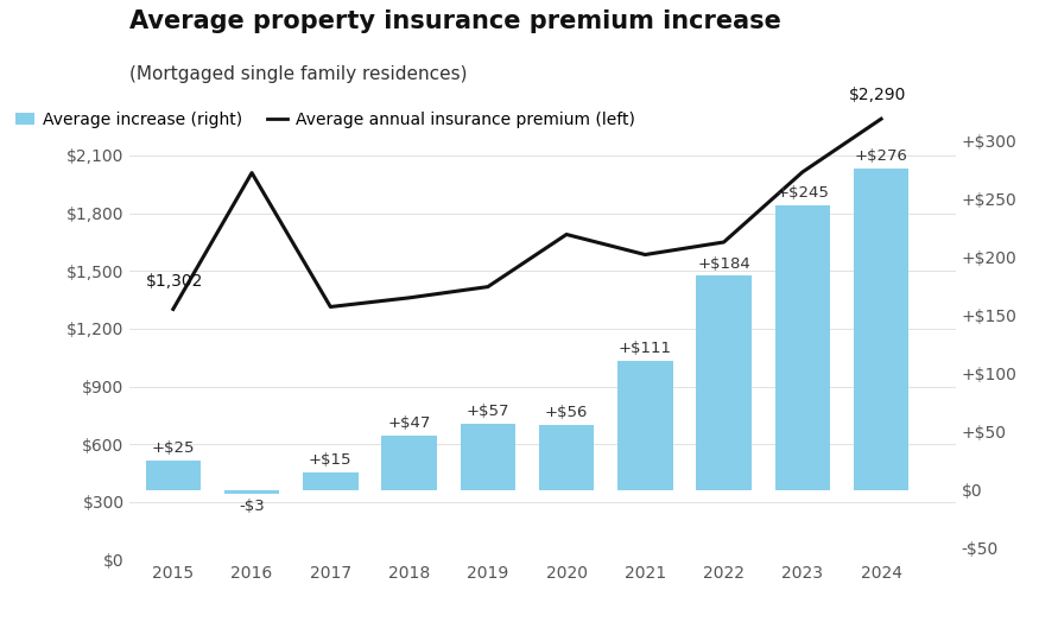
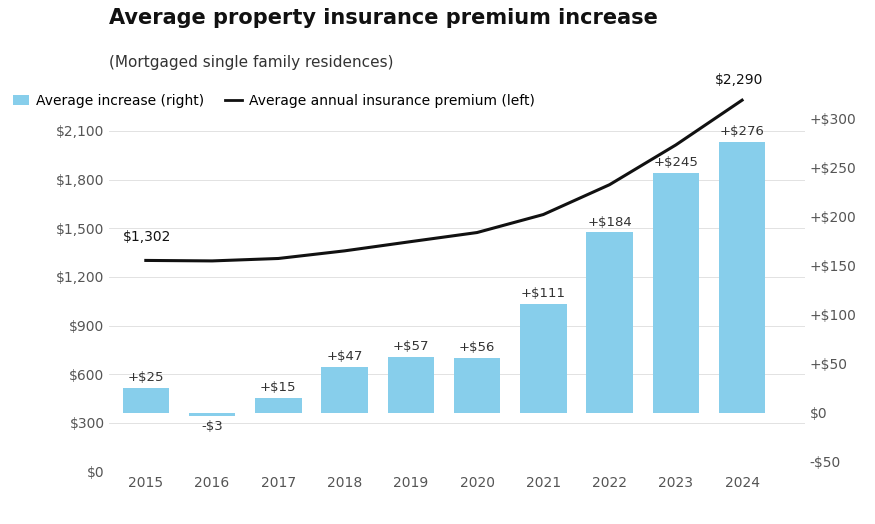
Average annual insurance premium (left)/2016: $2,010 -> $1,300
Average annual insurance premium (left)/2020: $1,690 -> $1,470
Average annual insurance premium (left)/2022: $1,650 -> $1,770
